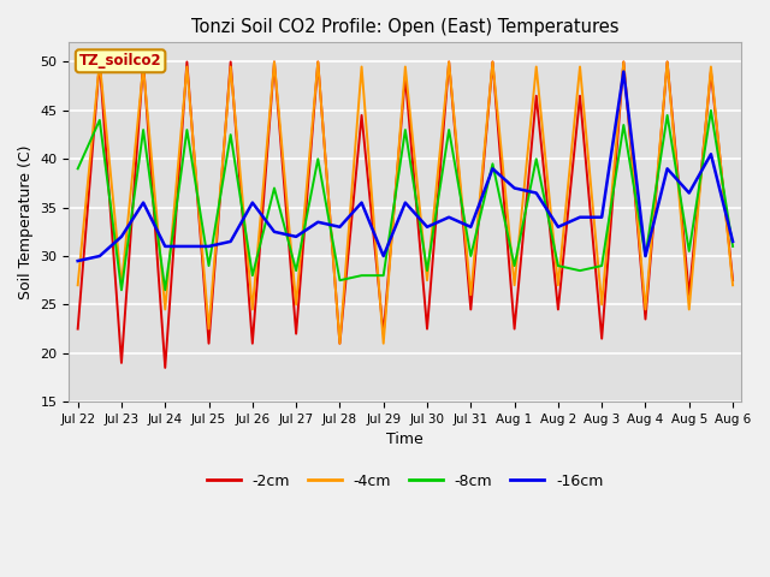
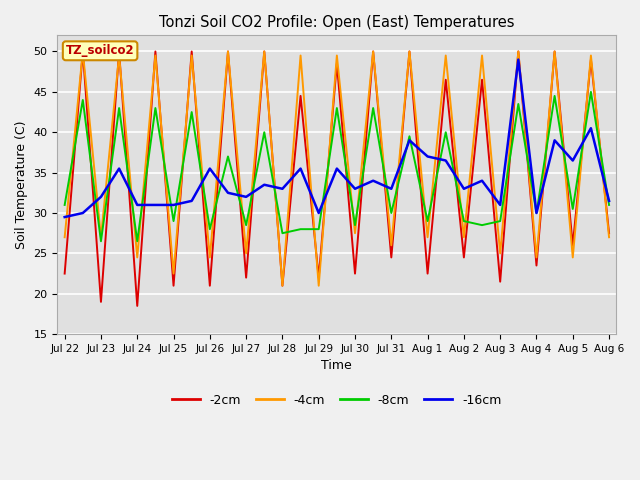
-8cm/Jul 22: 39.0 -> 31.0
-16cm/Aug 3: 34.0 -> 31.0
